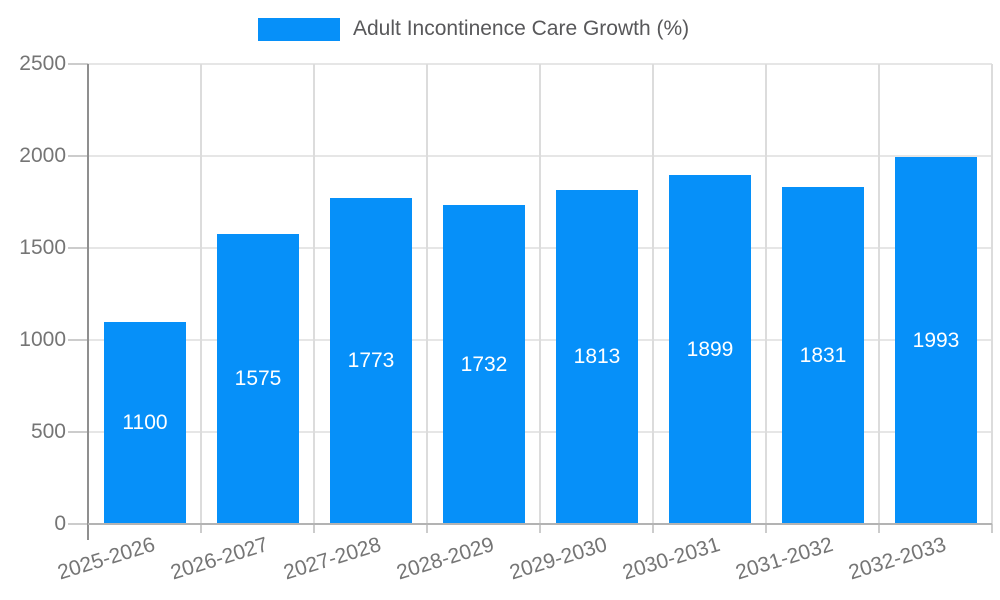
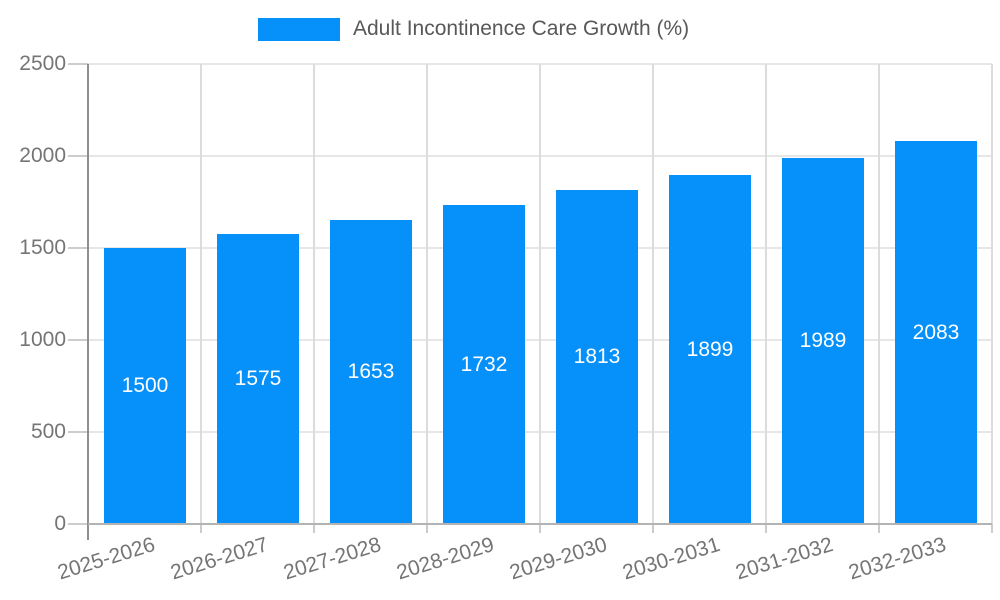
2025-2026: 1100 -> 1500
2027-2028: 1773 -> 1653
2031-2032: 1831 -> 1989
2032-2033: 1993 -> 2083
